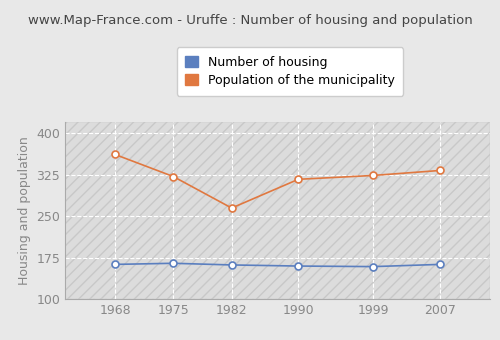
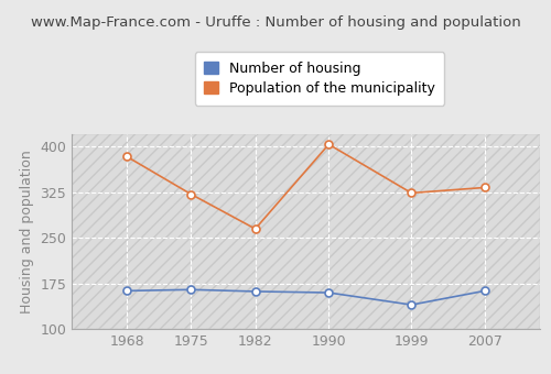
Population of the municipality/1968: 362 -> 384
Population of the municipality/1990: 317 -> 404
Number of housing/1999: 159 -> 140
